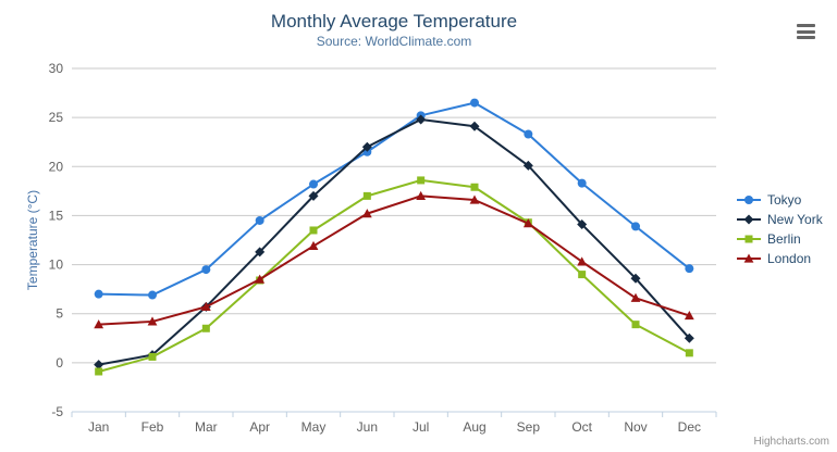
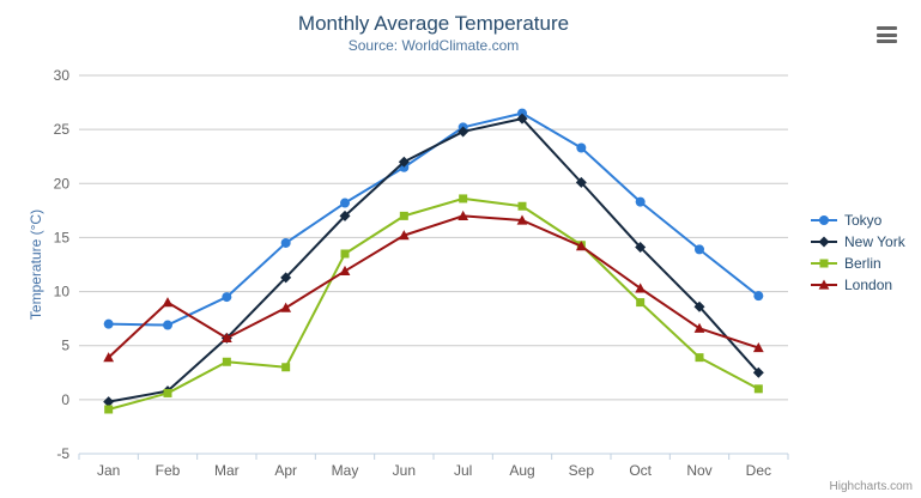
London/Feb: 4 -> 9
Berlin/Apr: 8 -> 3
New York/Aug: 24 -> 26
